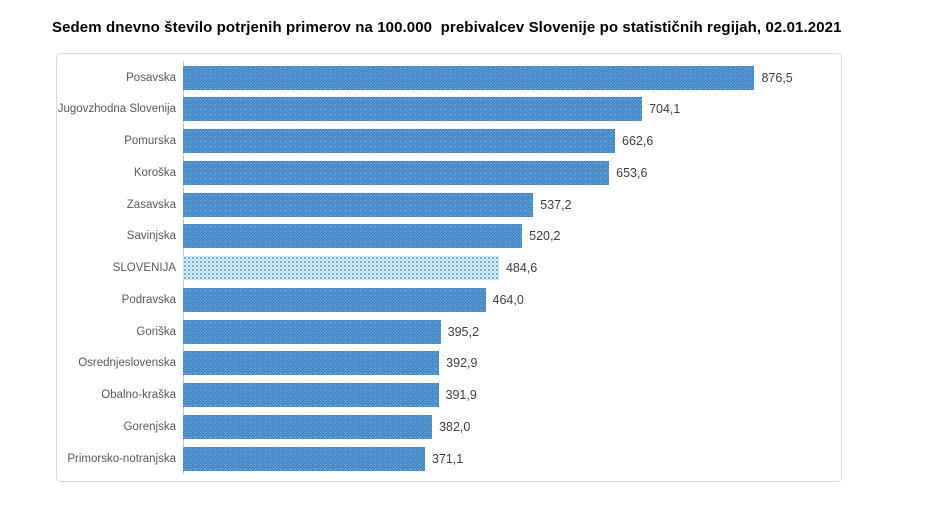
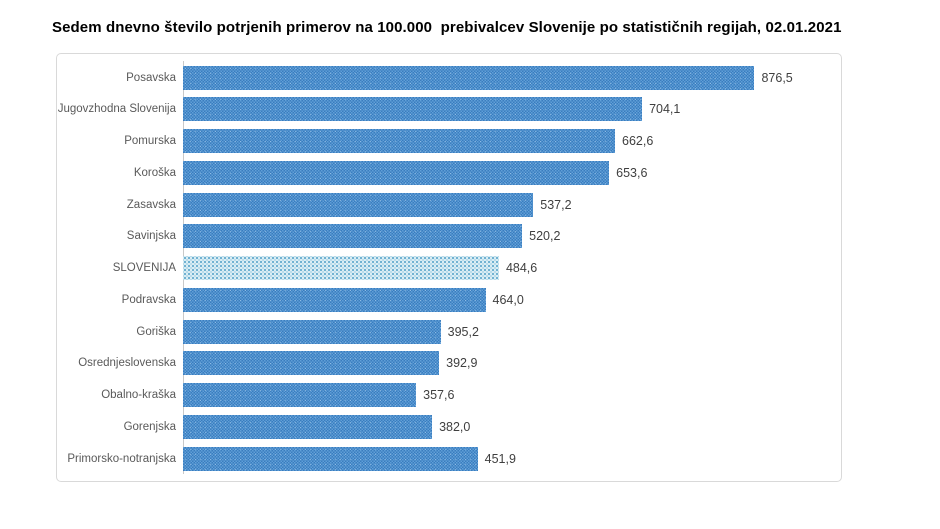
Obalno-kraška: 391,9 -> 357,6
Primorsko-notranjska: 371,1 -> 451,9
